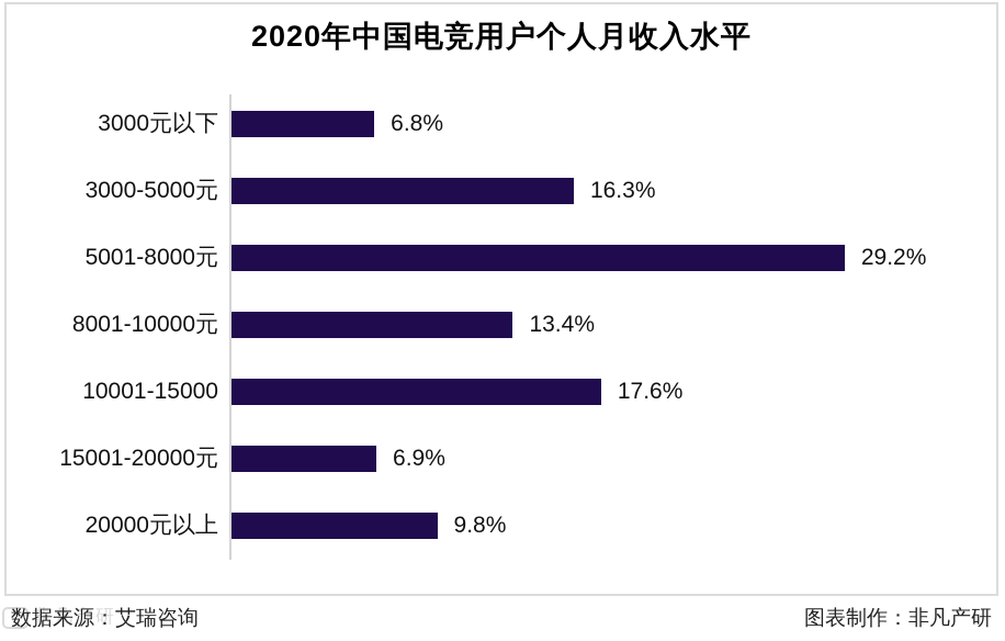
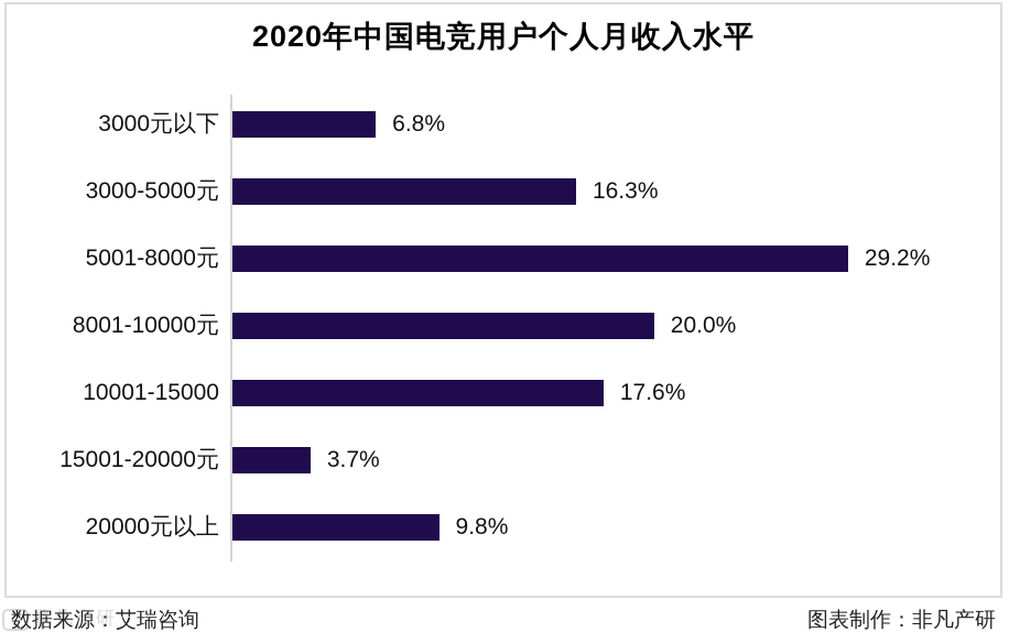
8001-10000元: 13.4% -> 20.0%
15001-20000元: 6.9% -> 3.7%
